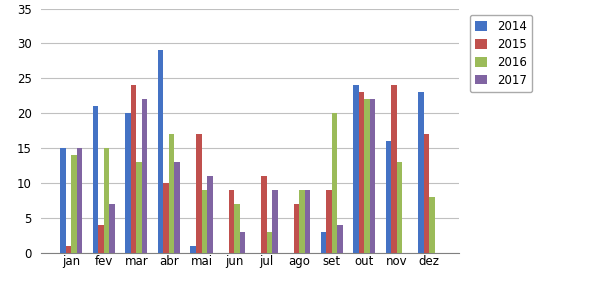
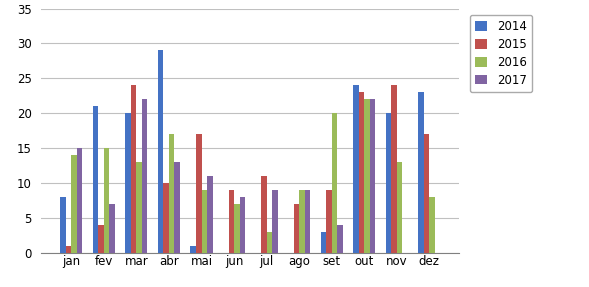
2014/jan: 15 -> 8
2017/jun: 3 -> 8
2014/nov: 16 -> 20
